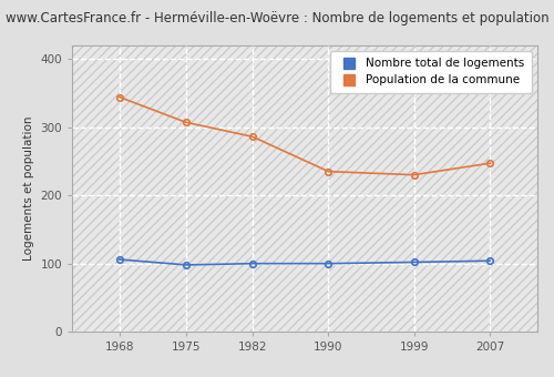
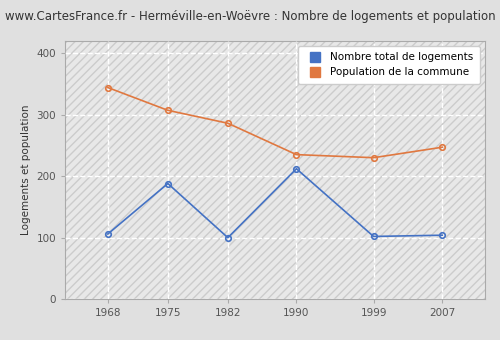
Nombre total de logements/1975: 98 -> 188
Nombre total de logements/1990: 100 -> 212
